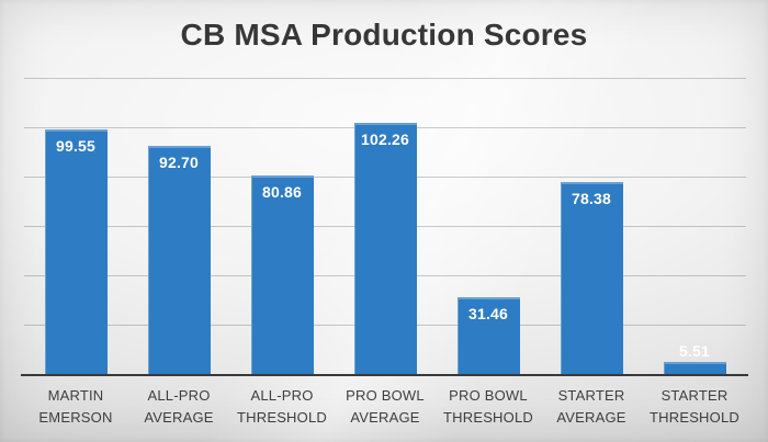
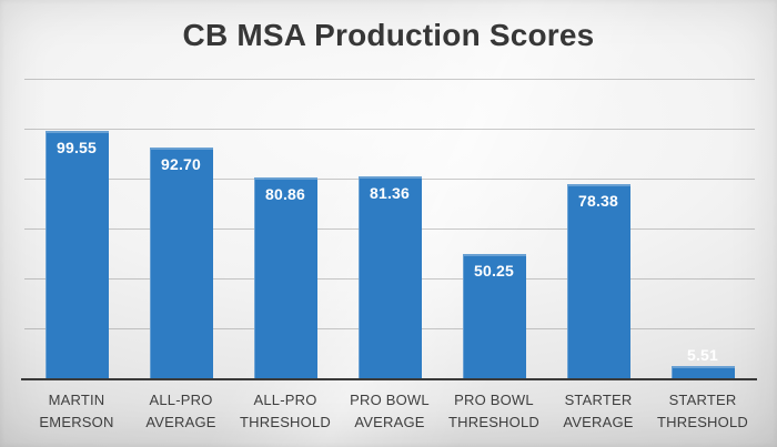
PRO BOWL AVERAGE: 102.26 -> 81.36
PRO BOWL THRESHOLD: 31.46 -> 50.25
